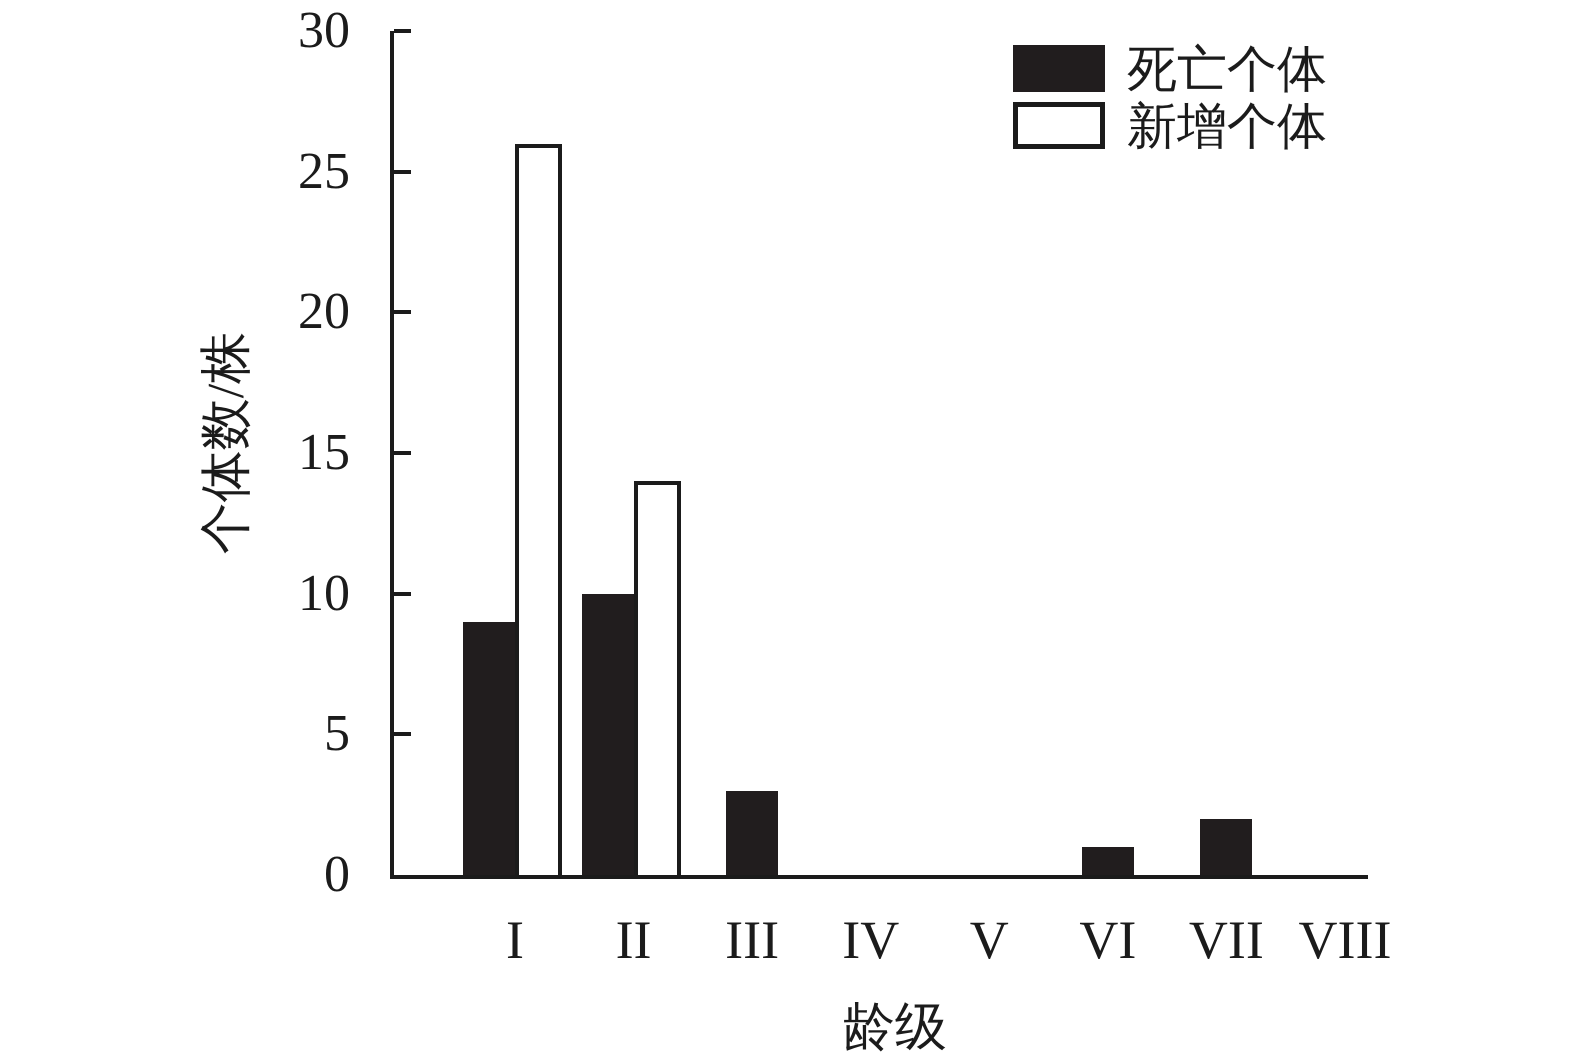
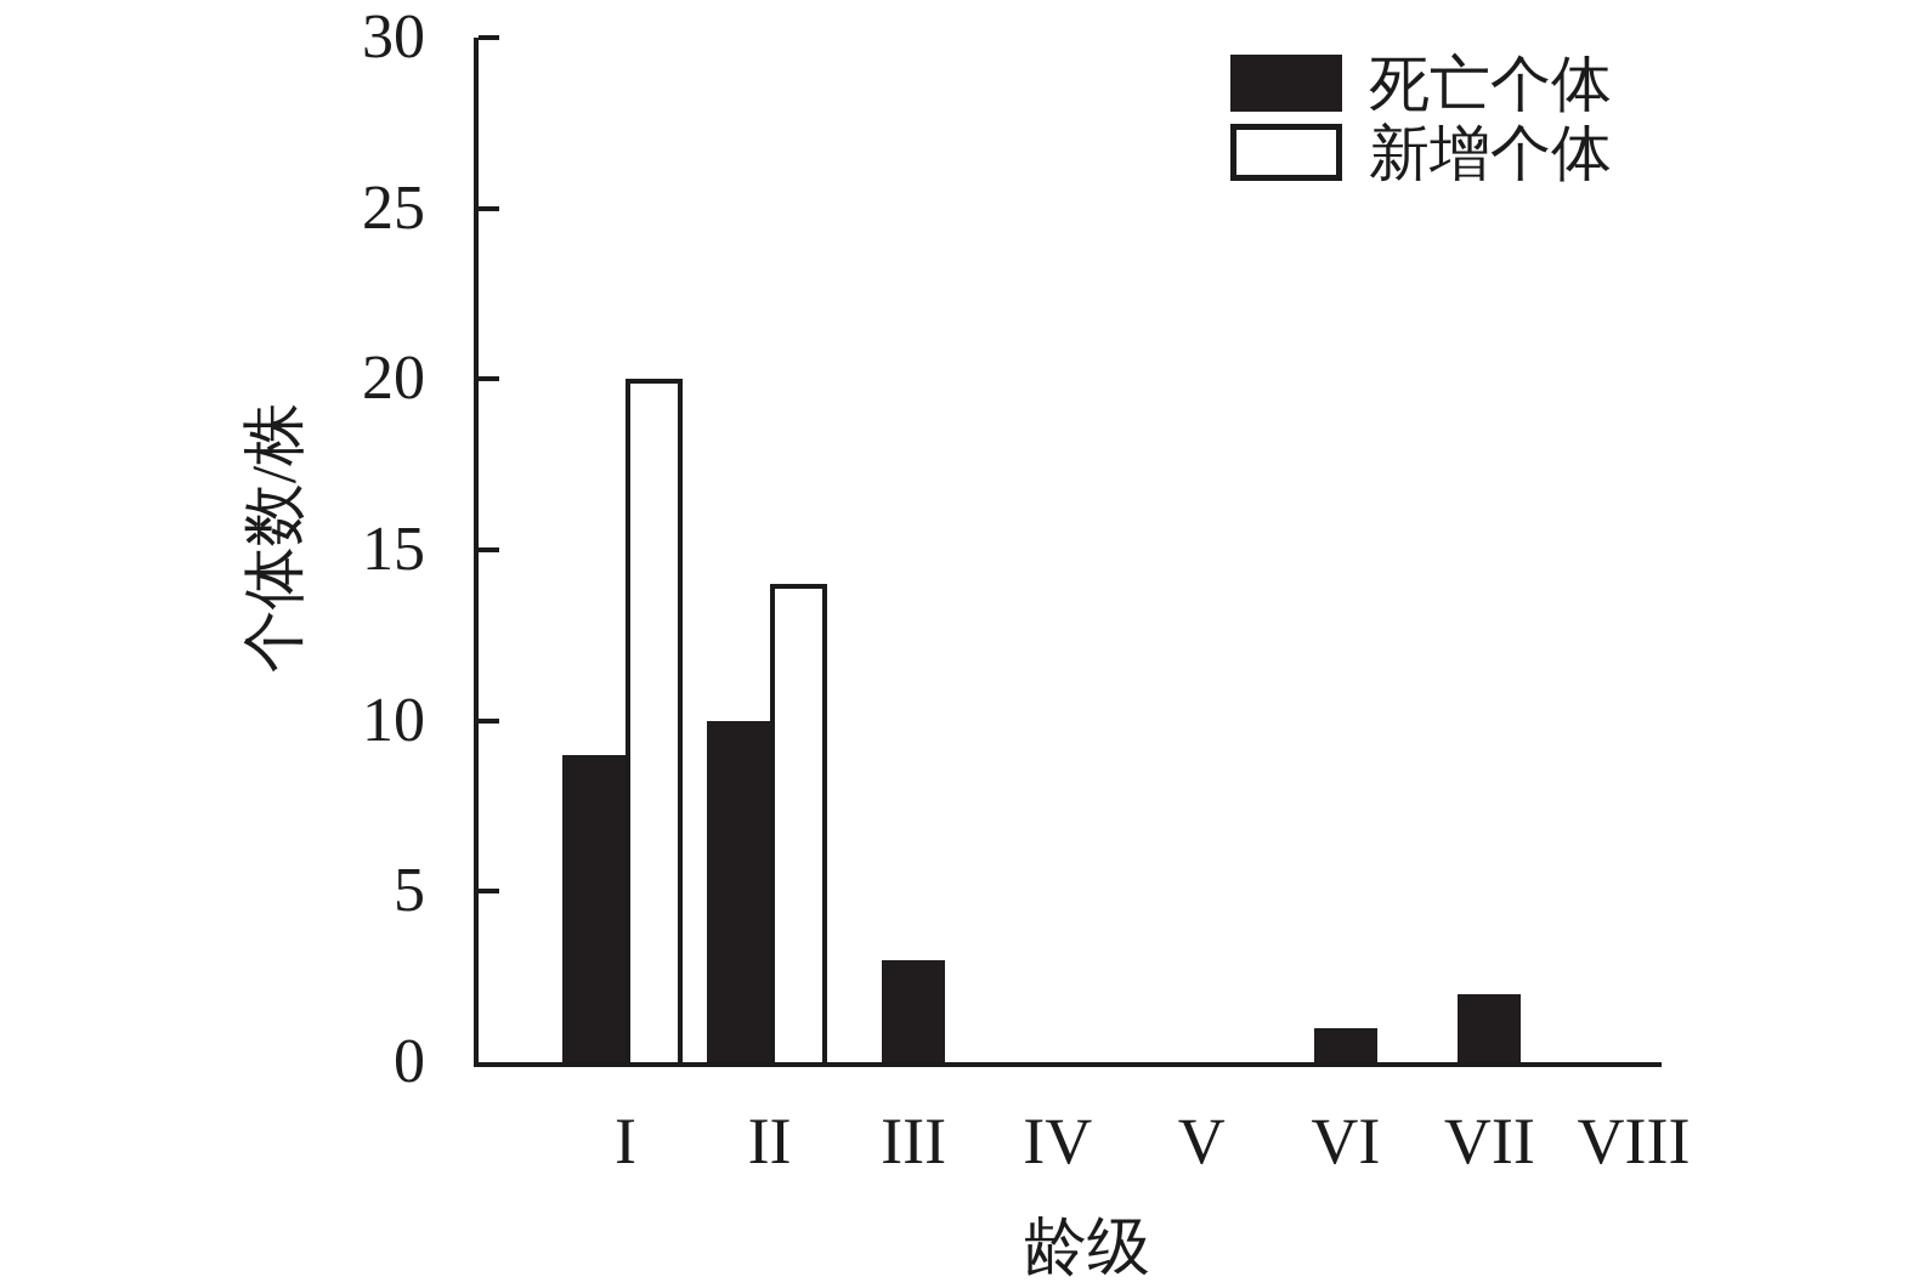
新增个体/I: 26 -> 20
